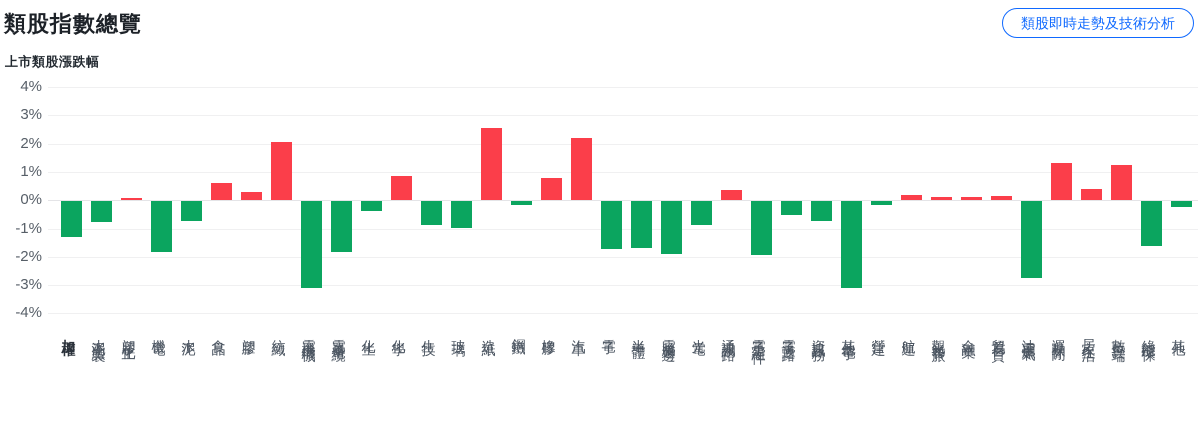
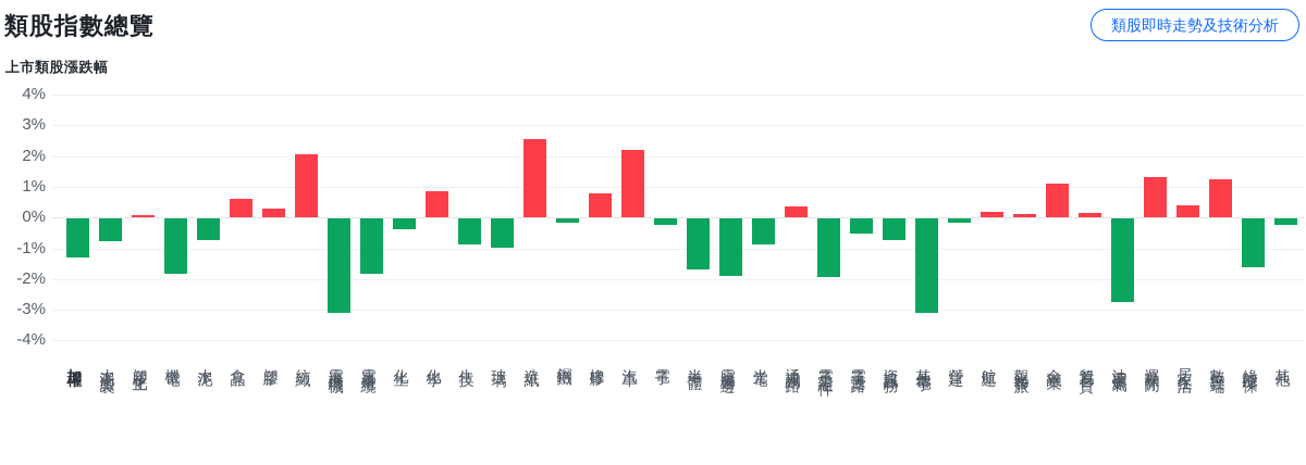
電子: -1.7% -> -0.2%
金融業: 0.1% -> 1.1%
